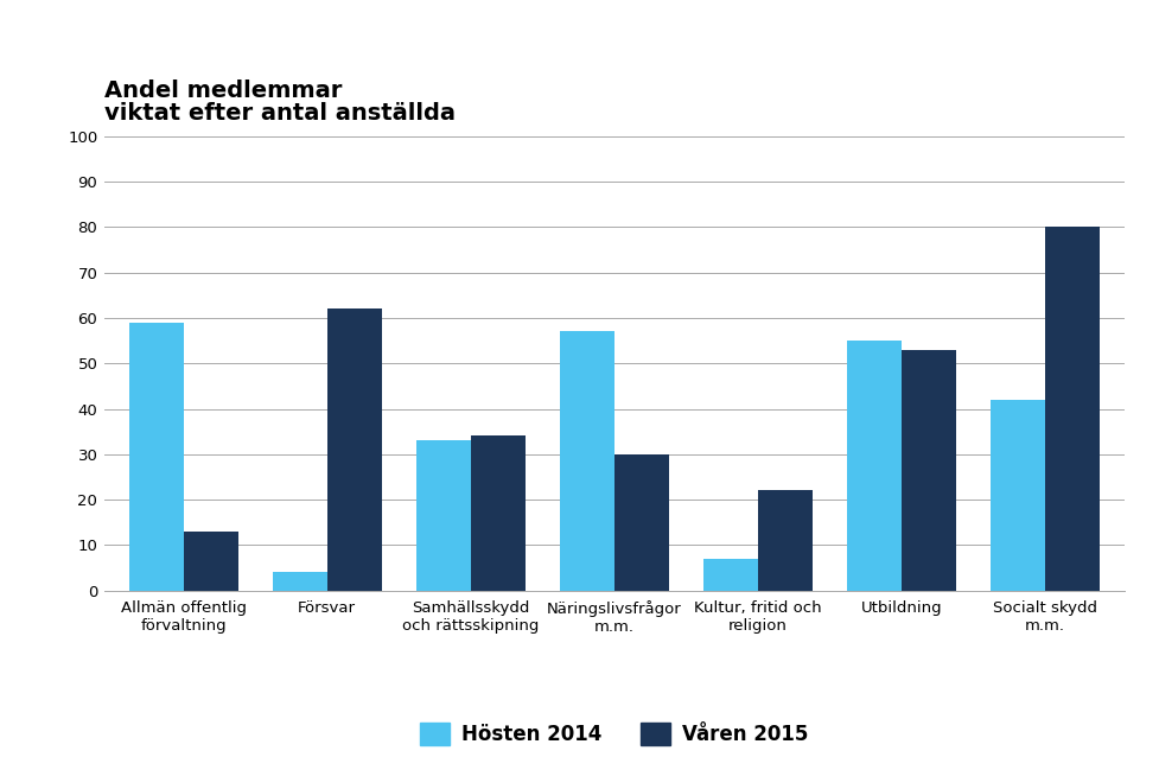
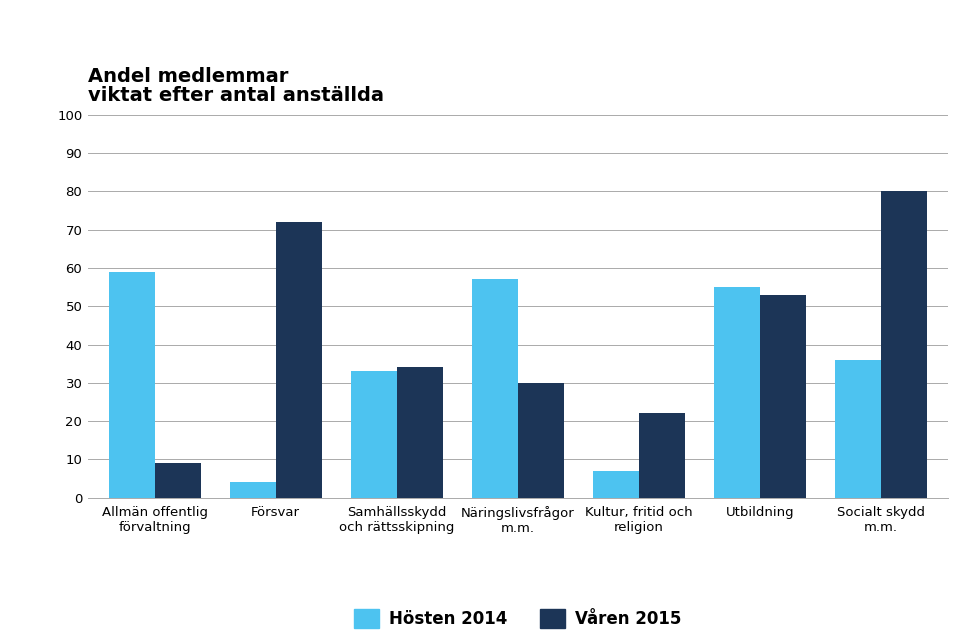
Våren 2015/Allmän offentlig förvaltning: 13 -> 9
Våren 2015/Försvar: 62 -> 72
Hösten 2014/Socialt skydd m.m.: 42 -> 36
